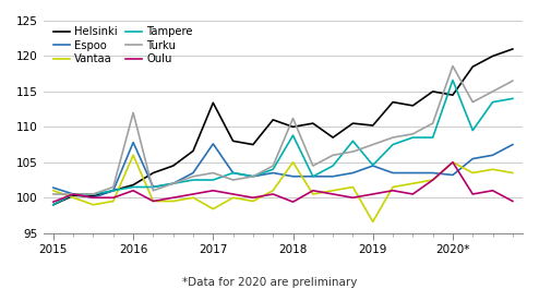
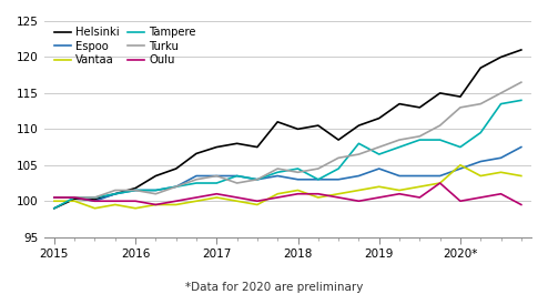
Espoo/2015: 101.4 -> 100.5
Vantaa/2015: 101.0 -> 100.0
Oulu/2015: 99.4 -> 100.5
Espoo/2016: 107.8 -> 101.5
Vantaa/2016: 106.0 -> 99.0
Turku/2016: 112.0 -> 101.5
Oulu/2016: 101.0 -> 100.0
Helsinki/2017: 113.4 -> 107.5
Espoo/2017: 107.6 -> 103.5
Vantaa/2017: 98.4 -> 100.5
Vantaa/2018: 105.0 -> 101.5
Tampere/2018: 108.8 -> 104.5
Turku/2018: 111.2 -> 104.0
Oulu/2018: 99.4 -> 101.0
Helsinki/2019: 110.2 -> 111.5
Vantaa/2019: 96.6 -> 102.0
Tampere/2019: 104.6 -> 106.5
Espoo/2020*: 103.2 -> 104.5
Tampere/2020*: 116.6 -> 107.5
Turku/2020*: 118.6 -> 113.0
Oulu/2020*: 105.0 -> 100.0
